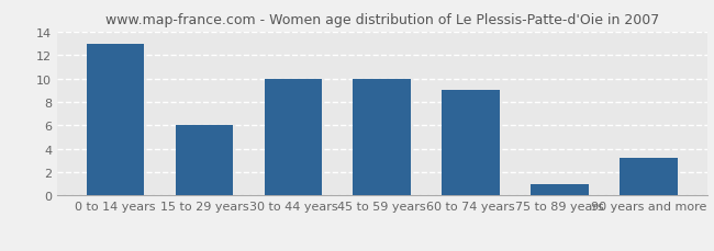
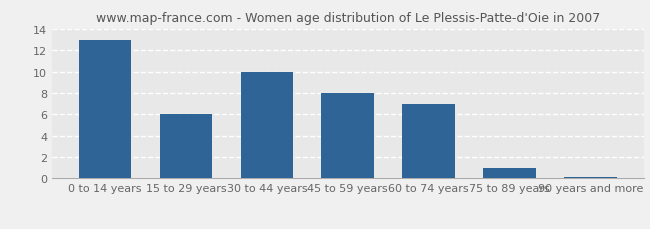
45 to 59 years: 10.0 -> 8.0
60 to 74 years: 9.0 -> 7.0
90 years and more: 3.2 -> 0.1
